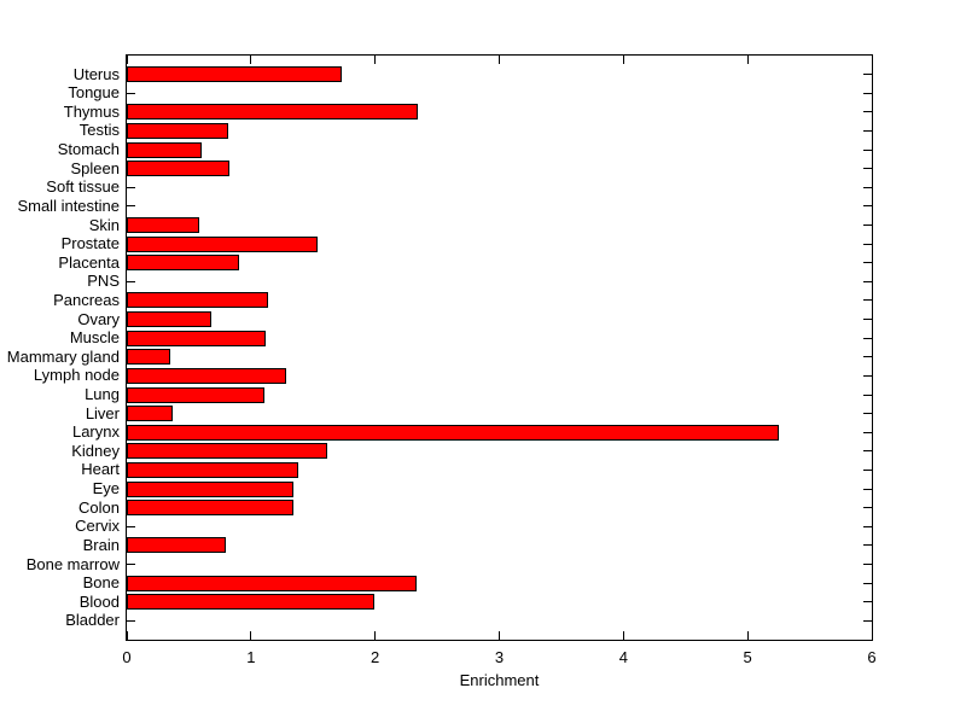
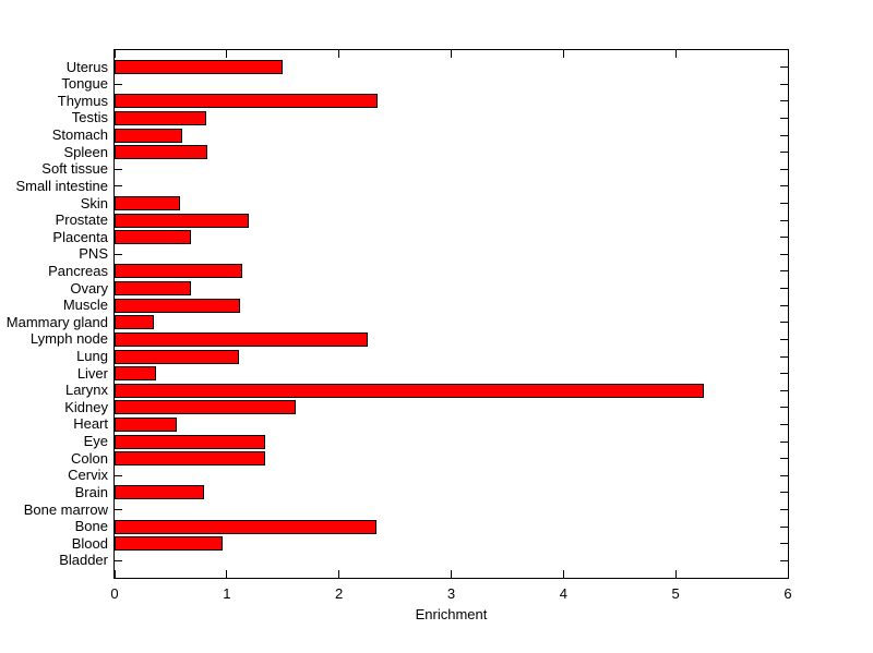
Uterus: 1.73 -> 1.50
Prostate: 1.54 -> 1.20
Placenta: 0.90 -> 0.68
Lymph node: 1.28 -> 2.26
Heart: 1.38 -> 0.55
Blood: 1.99 -> 0.96
